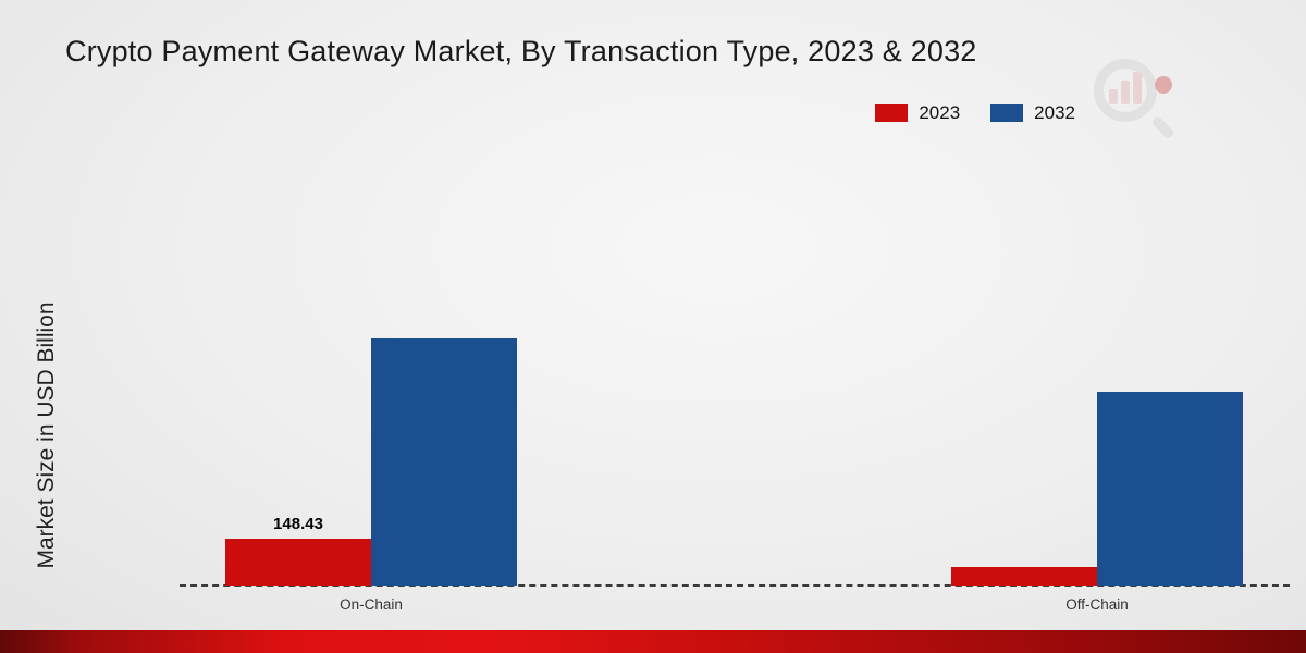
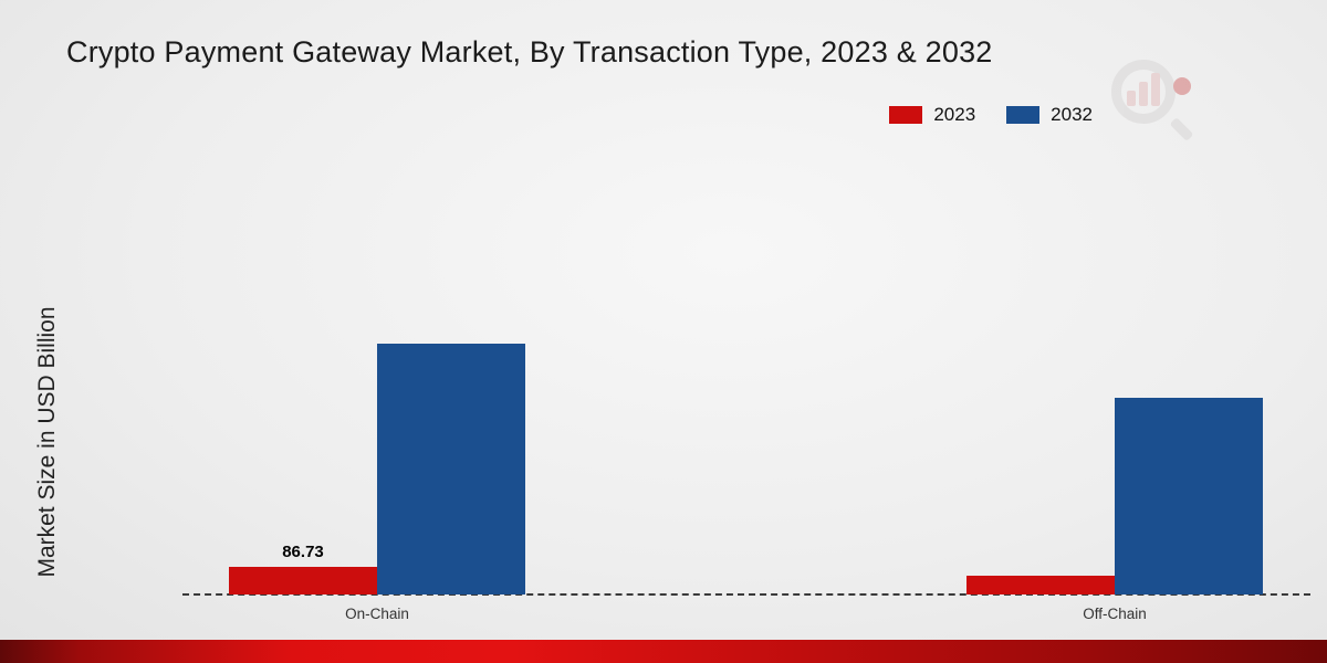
2023/On-Chain: 148.43 -> 86.73
